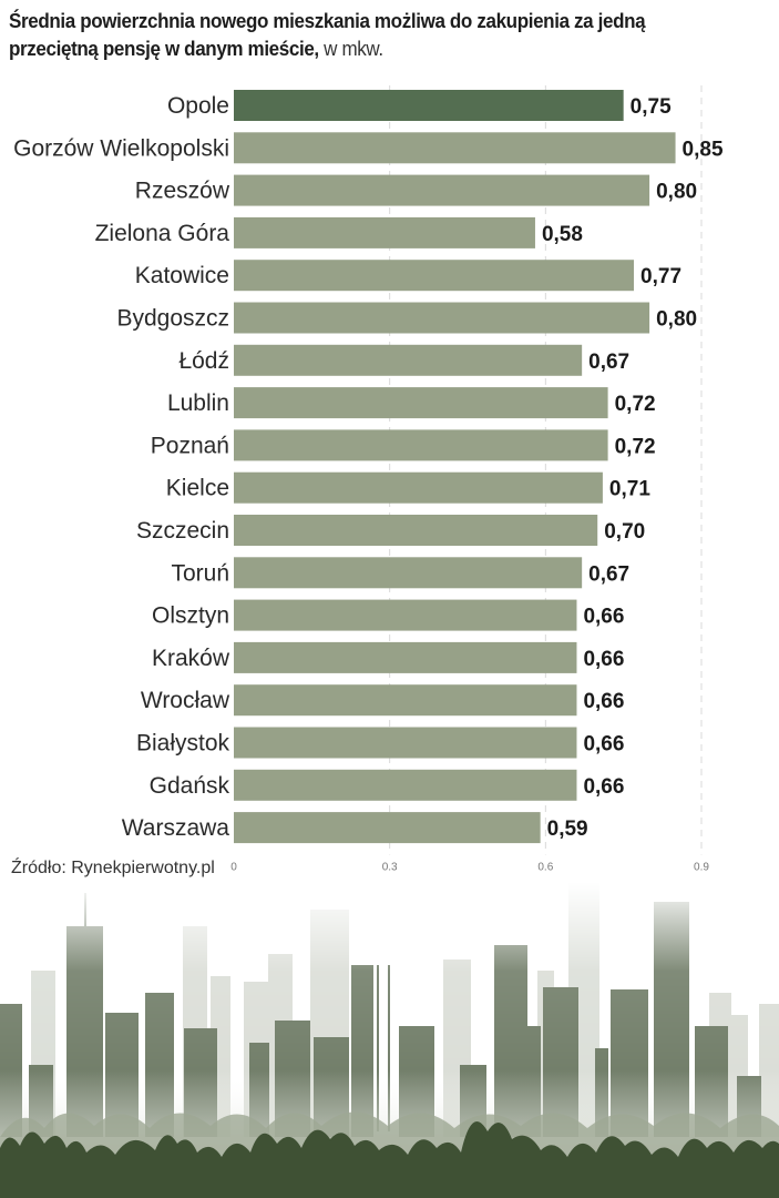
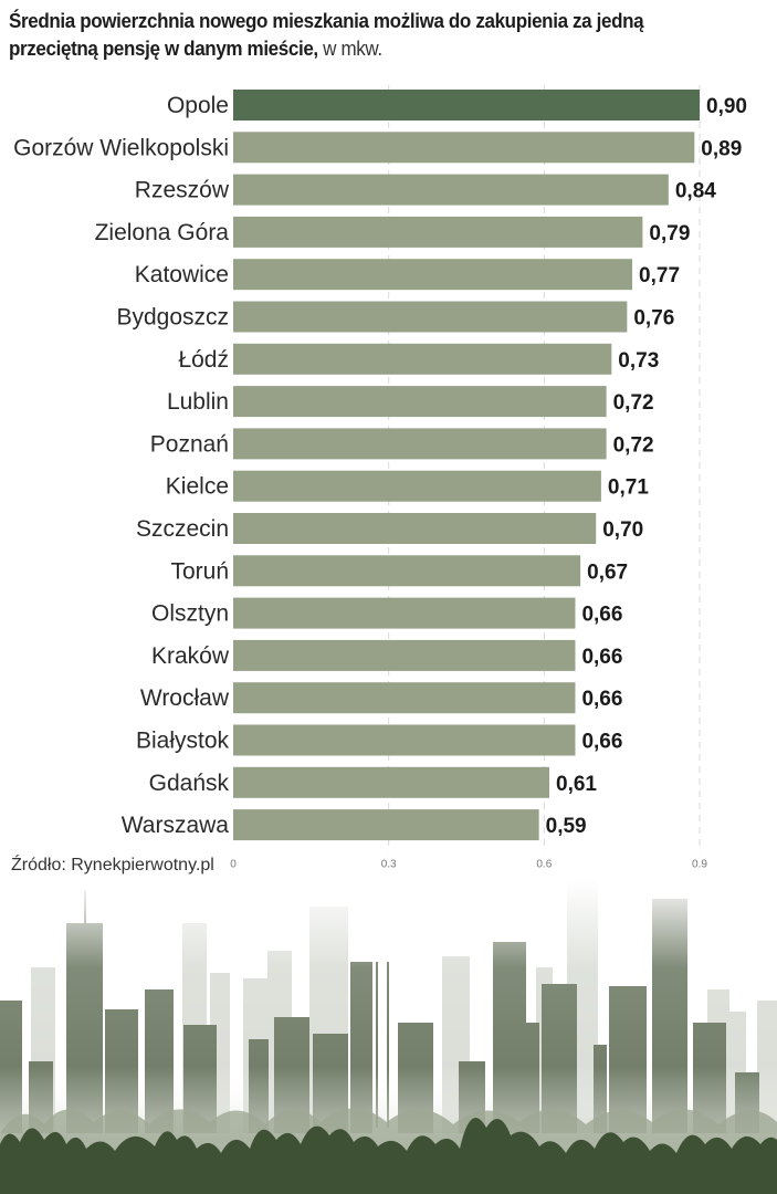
Opole: 0,75 -> 0,90
Gorzów Wielkopolski: 0,85 -> 0,89
Rzeszów: 0,80 -> 0,84
Zielona Góra: 0,58 -> 0,79
Bydgoszcz: 0,80 -> 0,76
Łódź: 0,67 -> 0,73
Gdańsk: 0,66 -> 0,61
